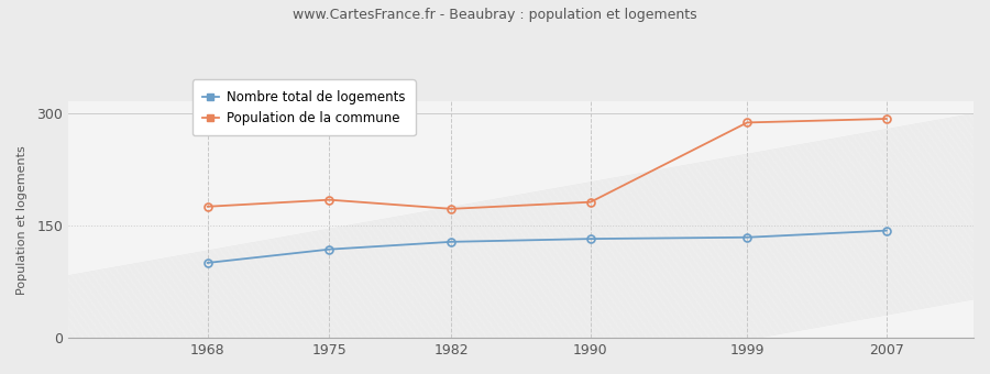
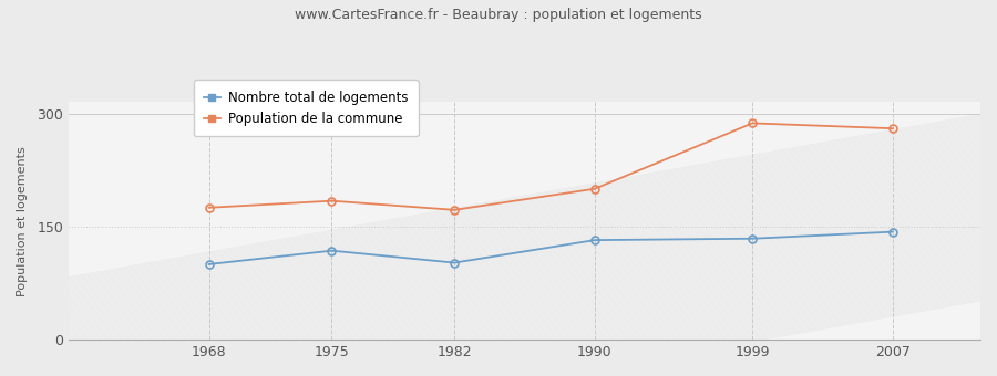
Nombre total de logements/1982: 128 -> 102
Population de la commune/1990: 181 -> 200
Population de la commune/2007: 292 -> 280
